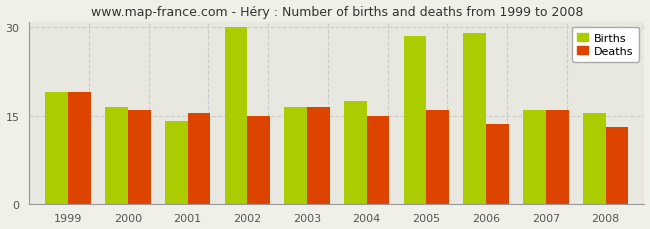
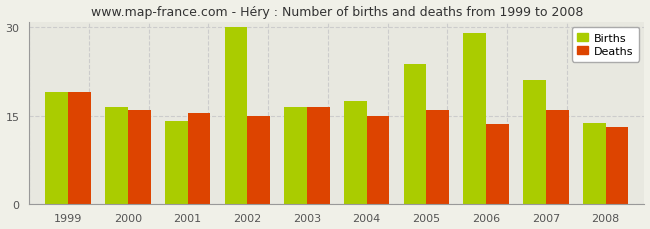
Births/2005: 28.5 -> 23.8
Births/2007: 16.0 -> 21.0
Births/2008: 15.5 -> 13.8
